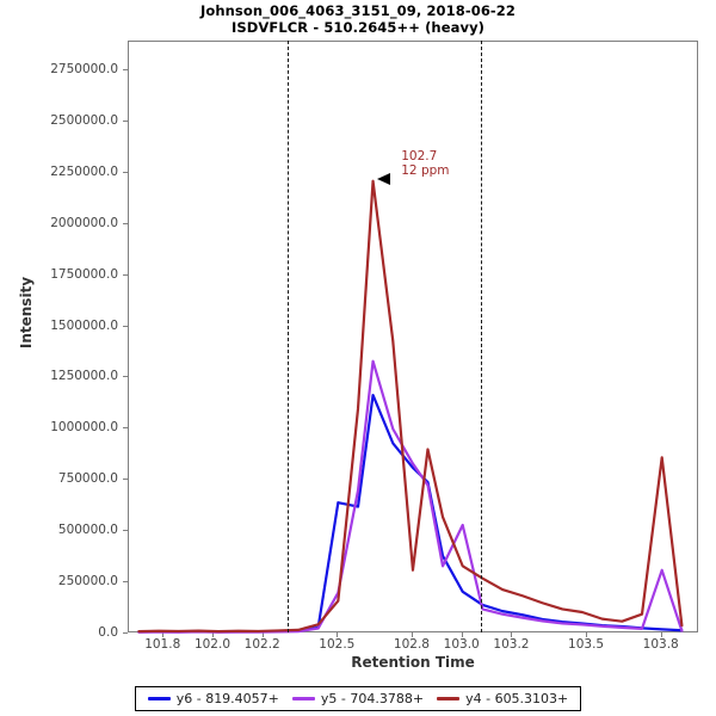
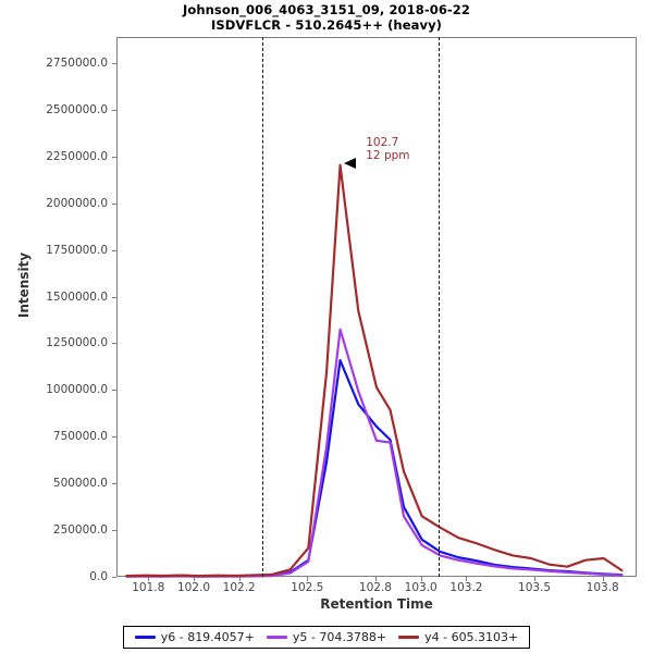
y6 - 819.4057+/102.5: 640000 -> 100000
y5 - 704.3788+/102.5: 200000 -> 90000
y5 - 704.3788+/102.8: 830000 -> 740000
y4 - 605.3103+/102.8: 310000 -> 1020000
y5 - 704.3788+/103.0: 530000 -> 180000
y5 - 704.3788+/103.8: 310000 -> 20000
y4 - 605.3103+/103.8: 860000 -> 100000
